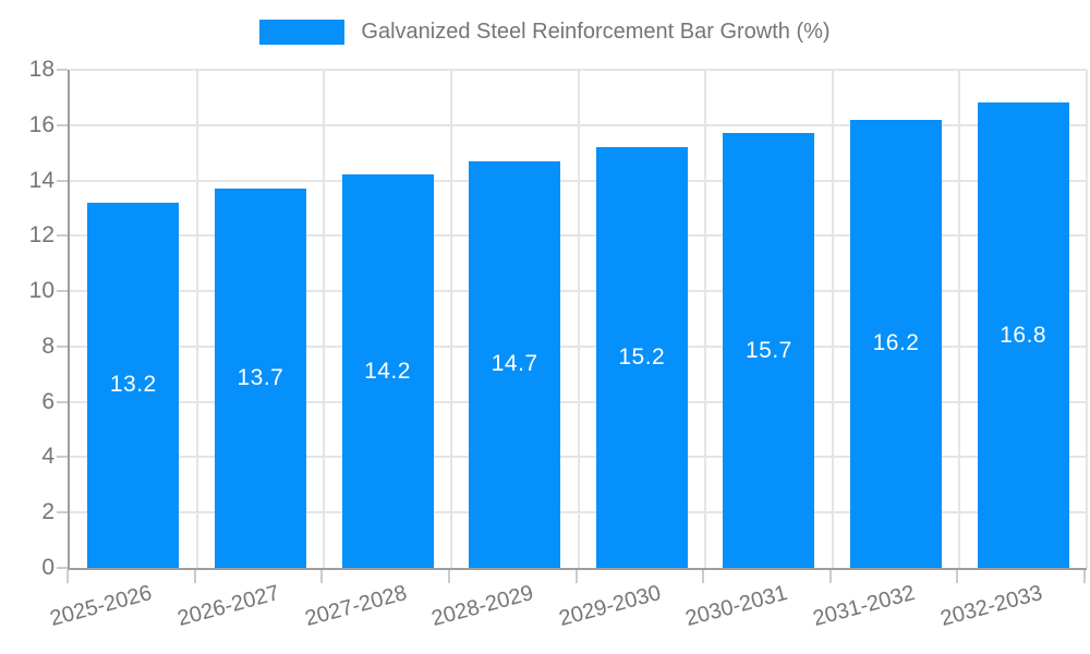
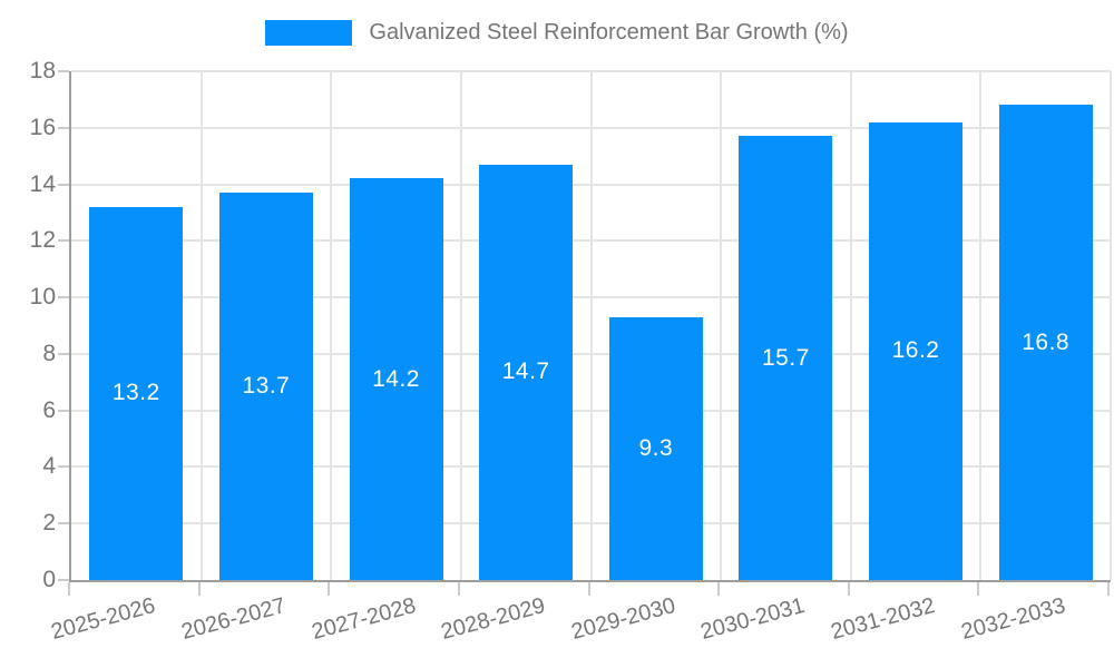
2029-2030: 15.2 -> 9.3
